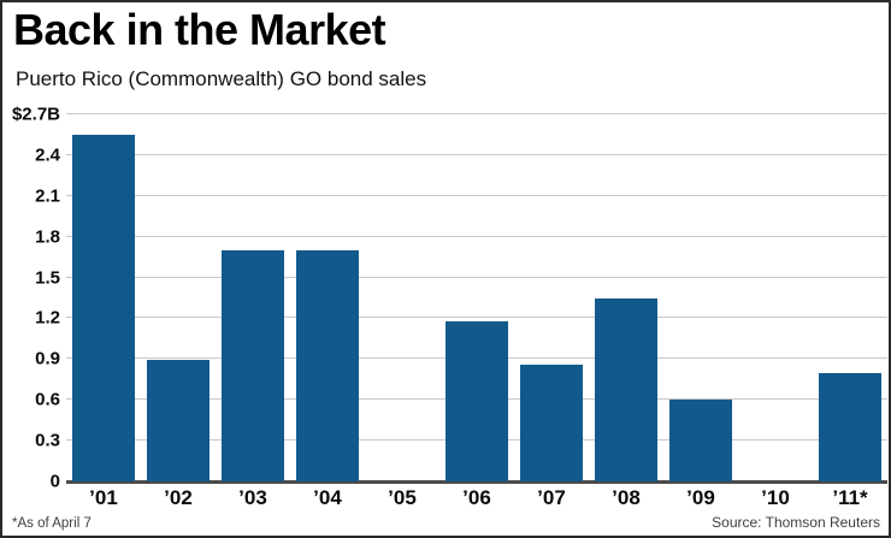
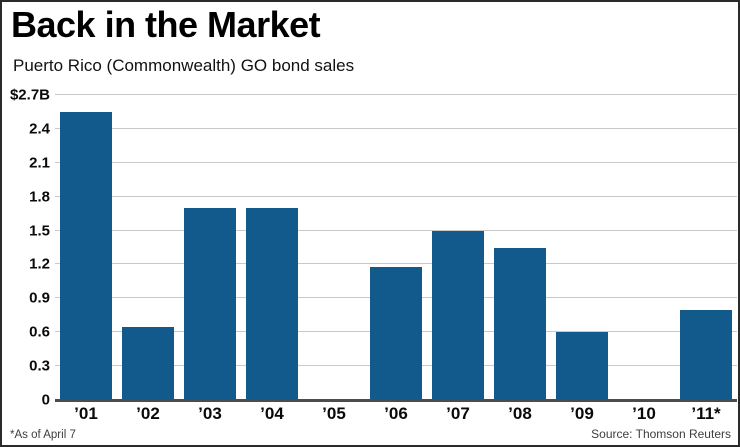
’02: $0.89B -> $0.65B
’07: $0.86B -> $1.50B
